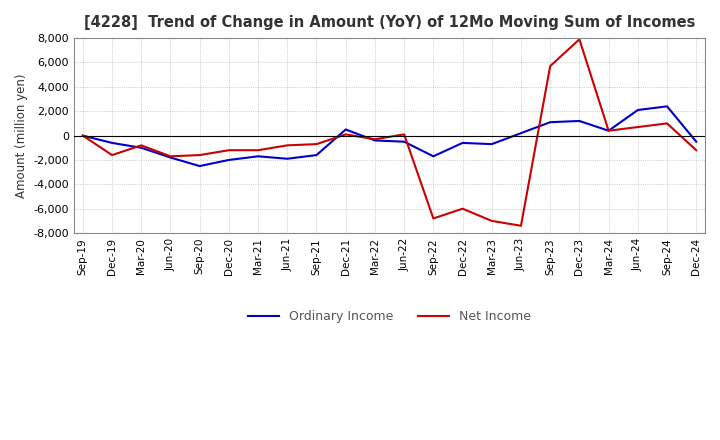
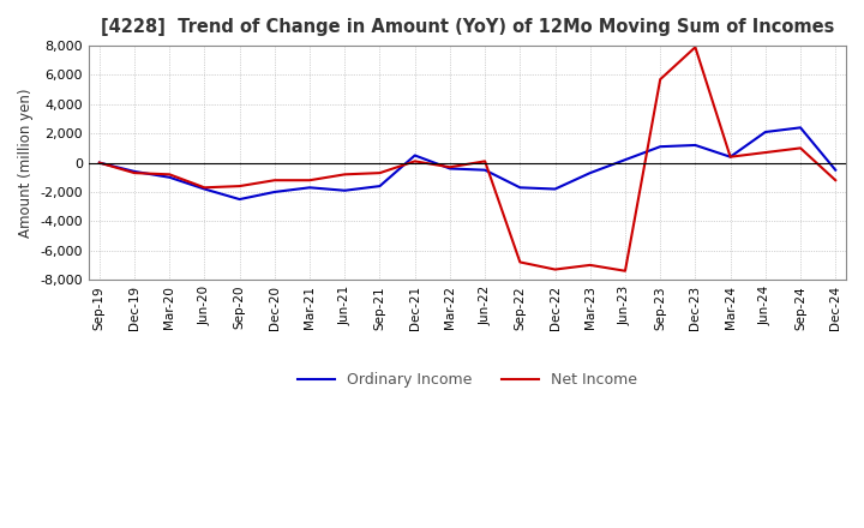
Net Income/Dec-19: -1,600 -> -700
Ordinary Income/Dec-22: -600 -> -1,800
Net Income/Dec-22: -6,000 -> -7,300
